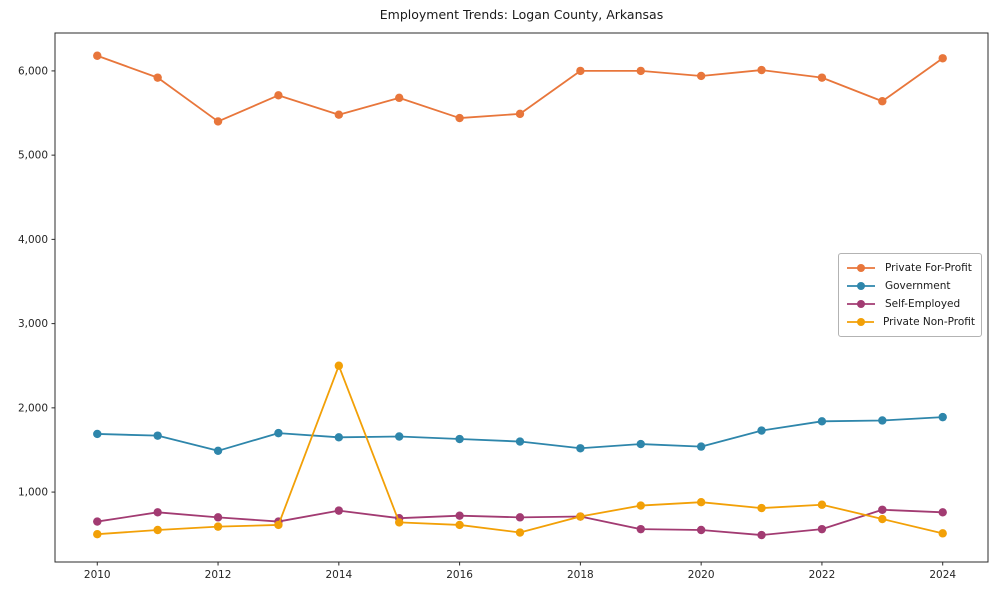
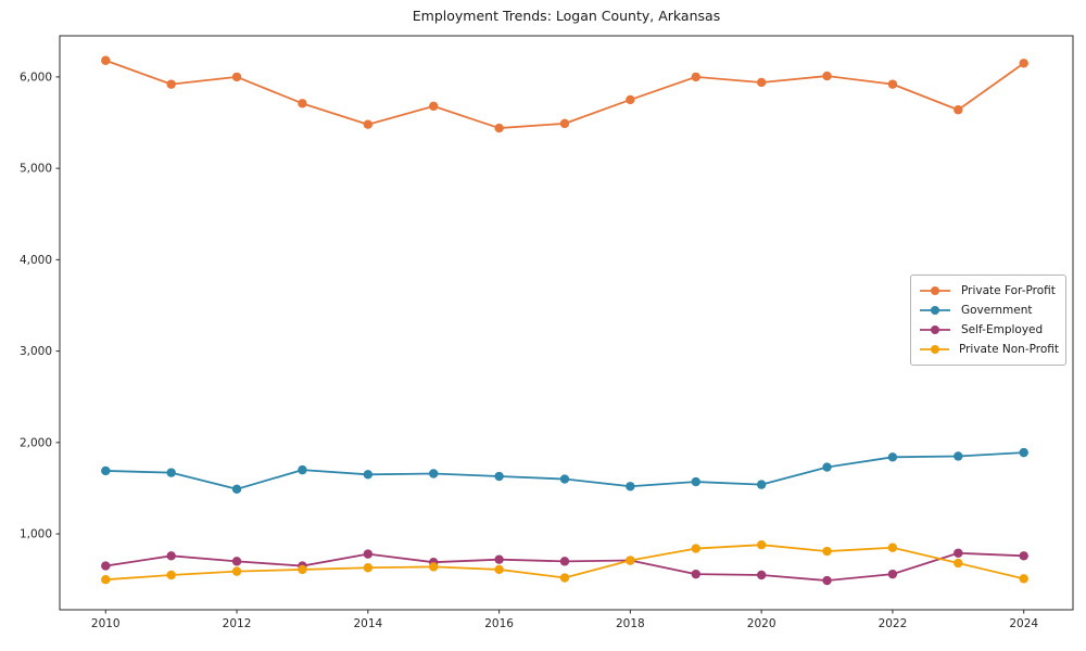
Private For-Profit/2012: 5400 -> 6000
Private Non-Profit/2014: 2500 -> 600
Private For-Profit/2018: 6000 -> 5800
